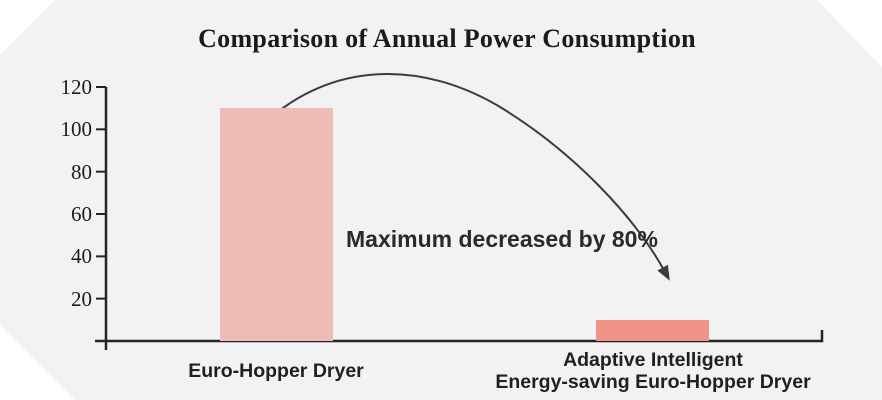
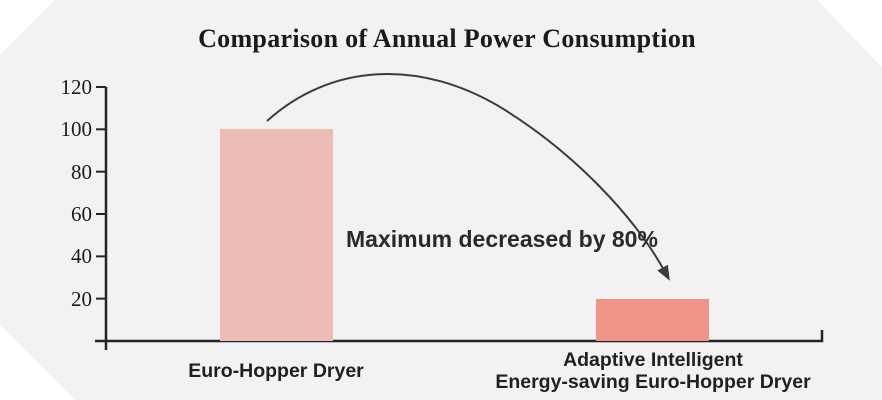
Euro-Hopper Dryer: 110 -> 100
Adaptive Intelligent Energy-saving Euro-Hopper Dryer: 10 -> 20
